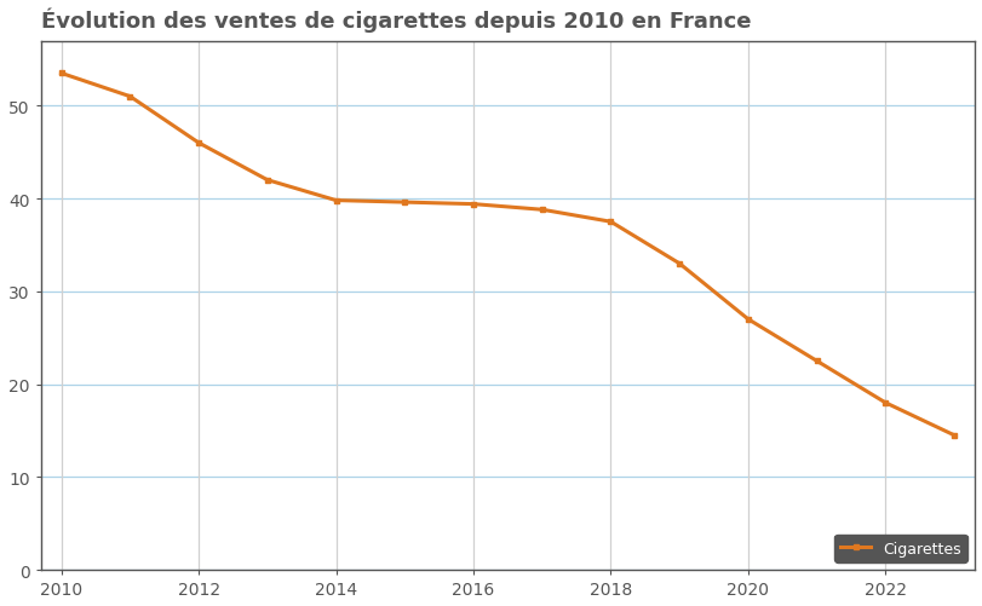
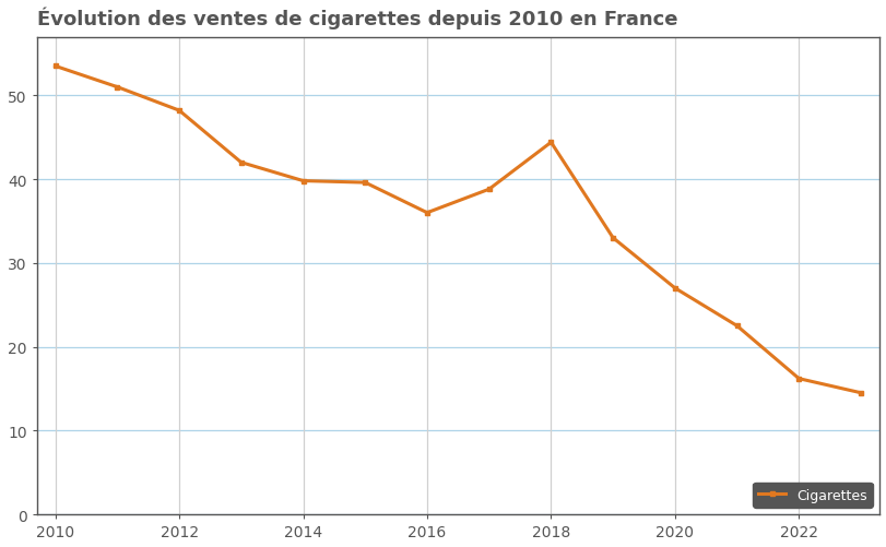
2012: 46.0 -> 48.2
2016: 39.4 -> 36.0
2018: 37.5 -> 44.4
2022: 18.0 -> 16.2
